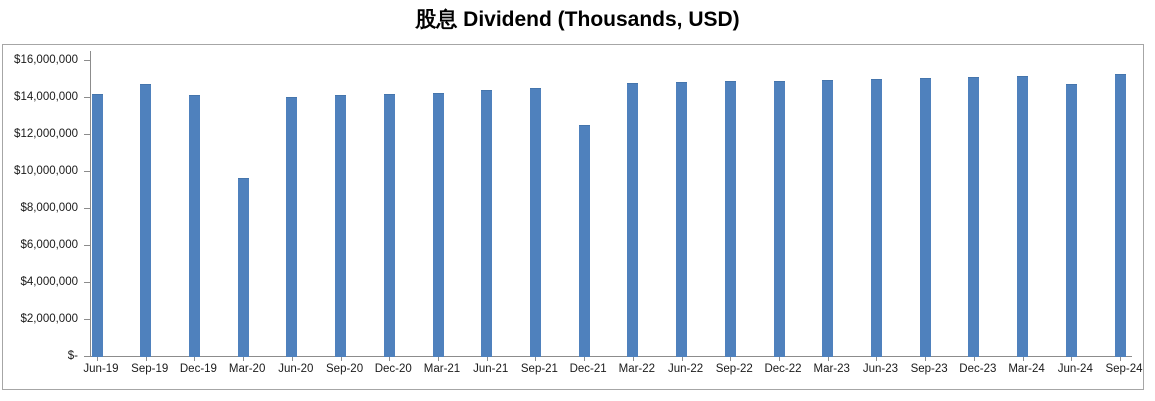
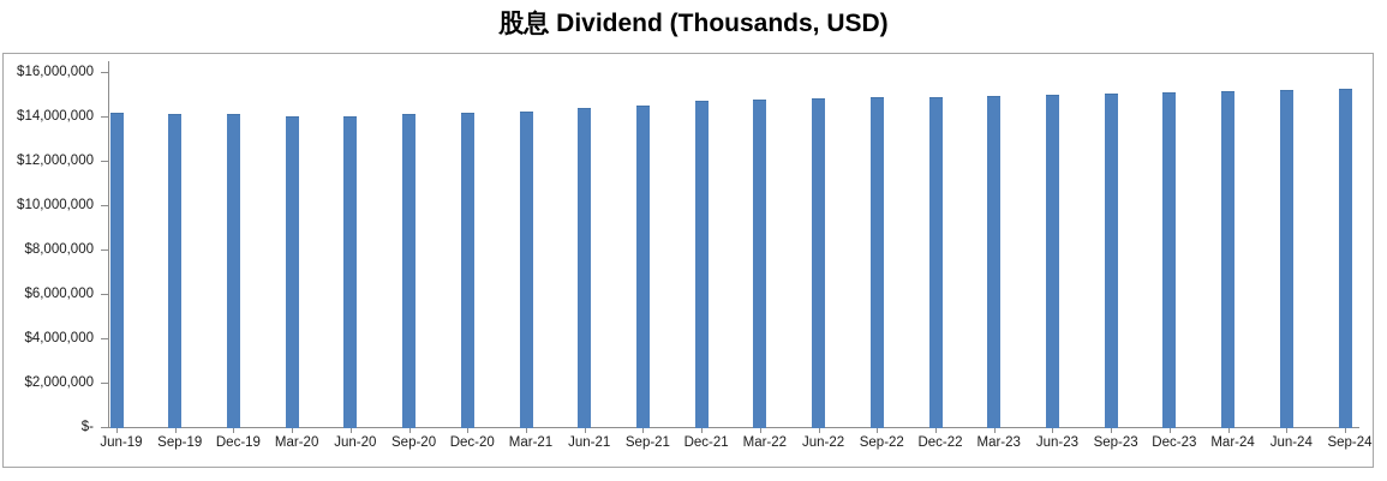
Sep-19: $14700000 -> $14100000
Mar-20: $9600000 -> $14000000
Dec-21: $12500000 -> $14700000
Jun-24: $14700000 -> $15200000
